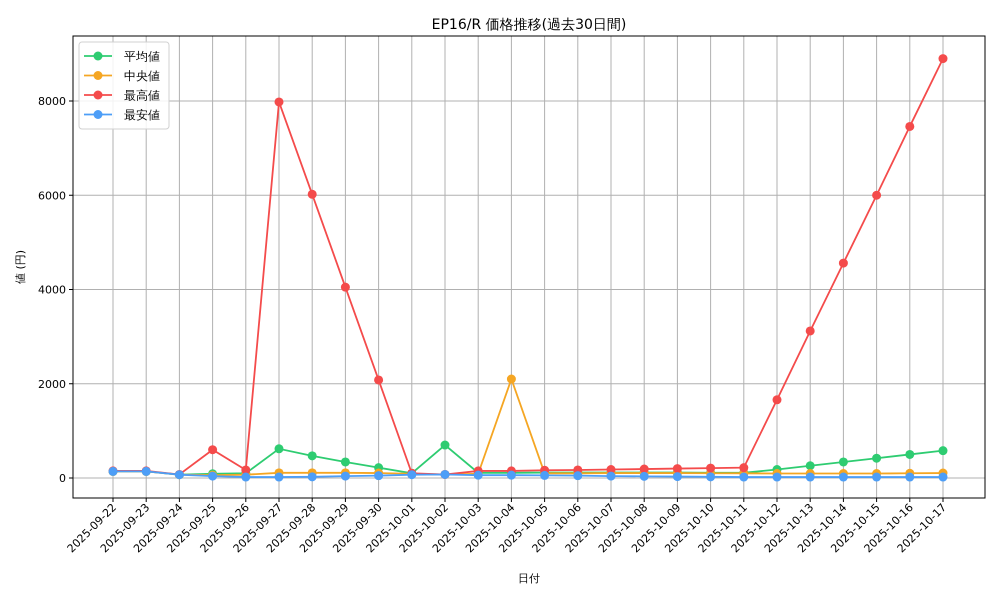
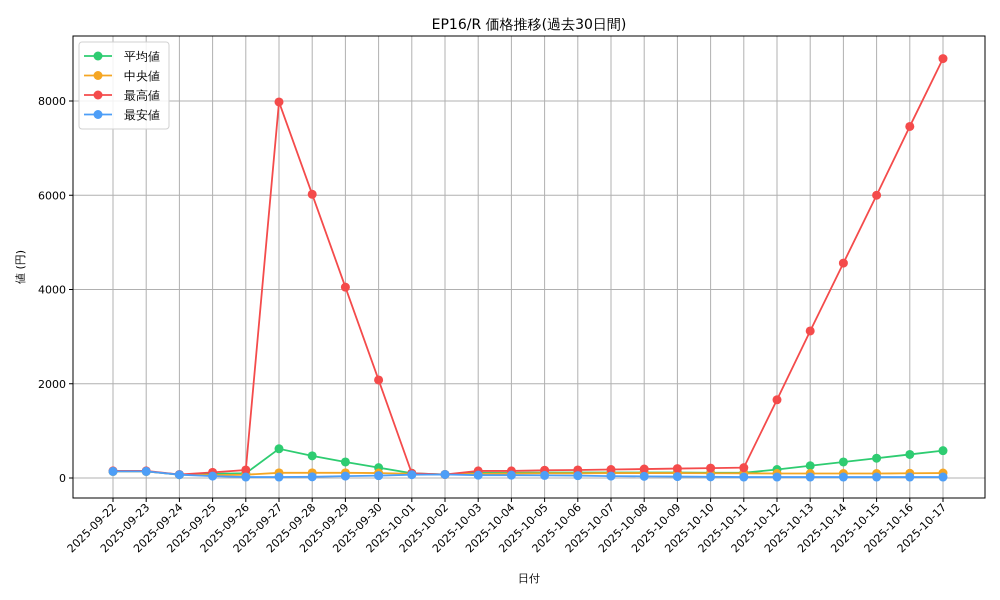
最高値/2025-09-25: 600 -> 100
平均値/2025-10-02: 700 -> 100
中央値/2025-10-04: 2100 -> 100
